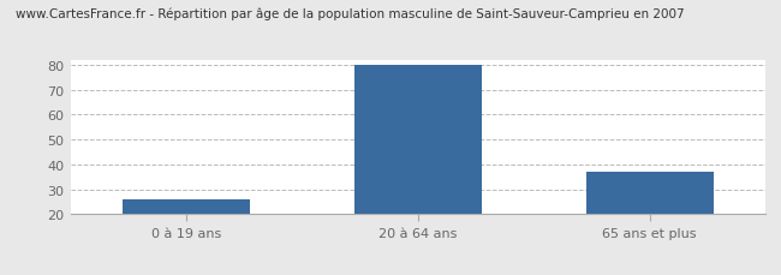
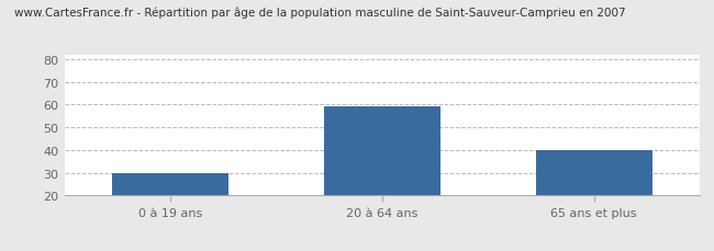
0 à 19 ans: 26 -> 30
20 à 64 ans: 80 -> 59
65 ans et plus: 37 -> 40
